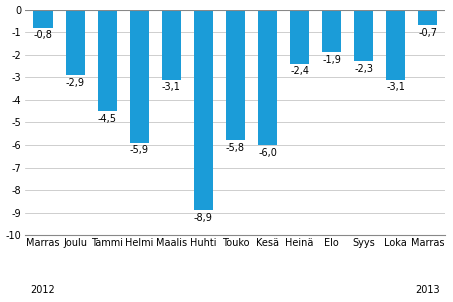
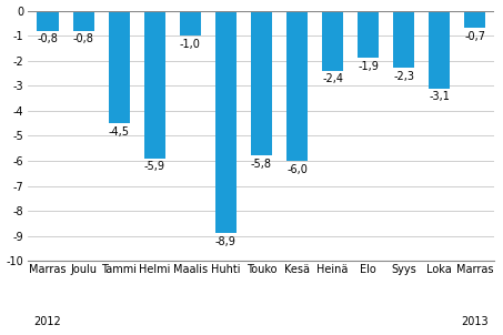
Joulu: -2,9 -> -0,8
Maalis: -3,1 -> -1,0
